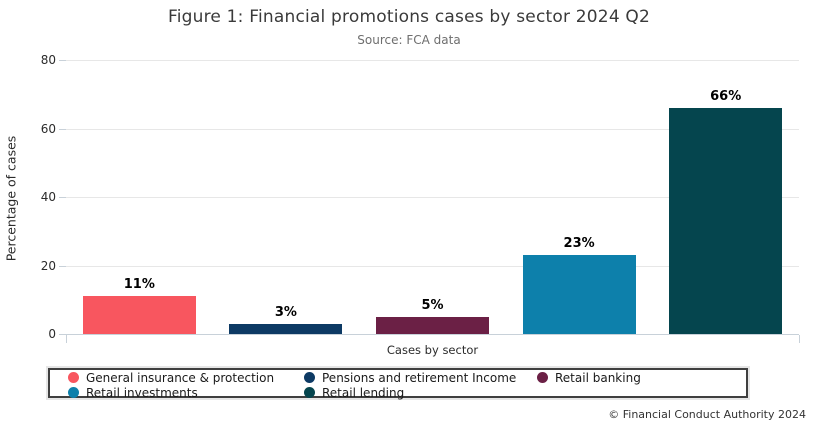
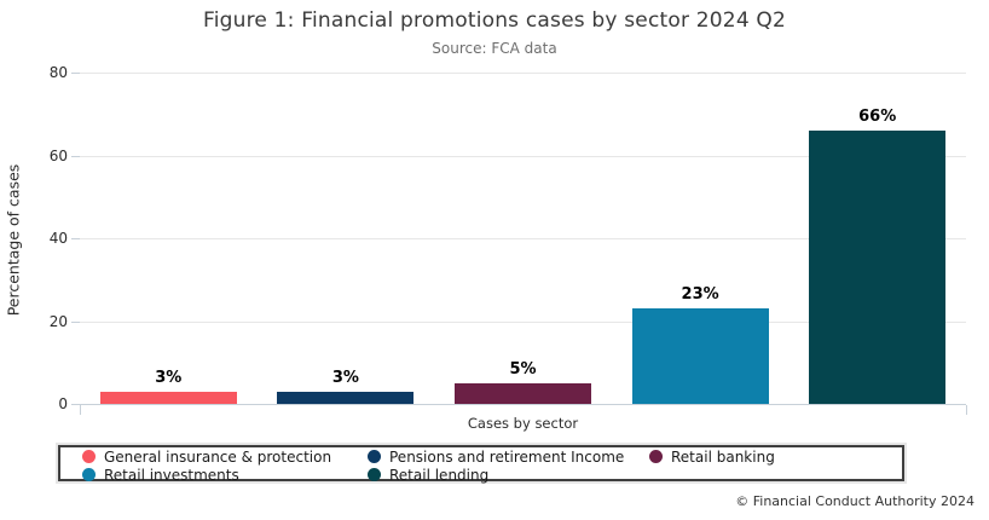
General insurance & protection: 11% -> 3%
